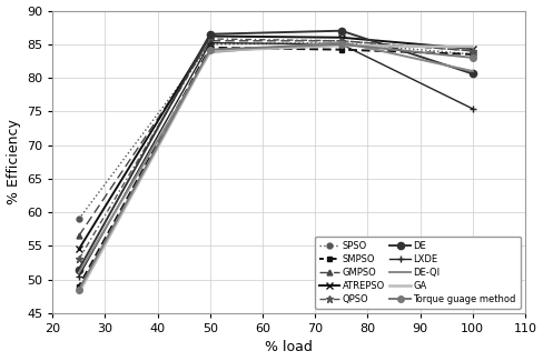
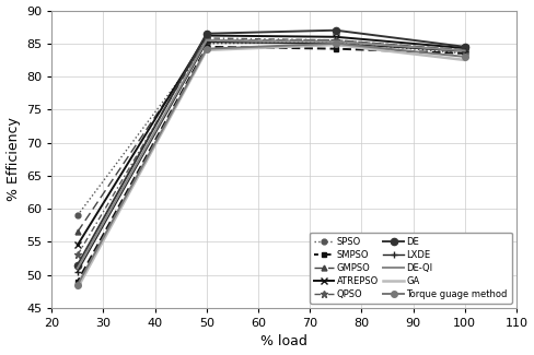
DE-QI/50: 83.8 -> 85.5
DE/100: 80.6 -> 84.5
LXDE/100: 75.4 -> 83.8
DE-QI/100: 81.0 -> 83.9
GA/100: 84.6 -> 82.5
